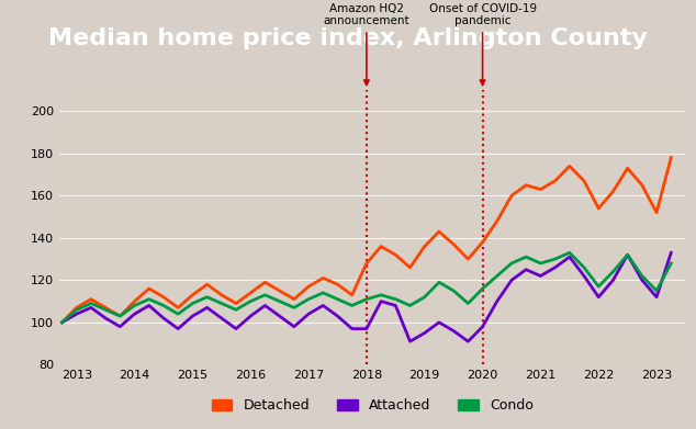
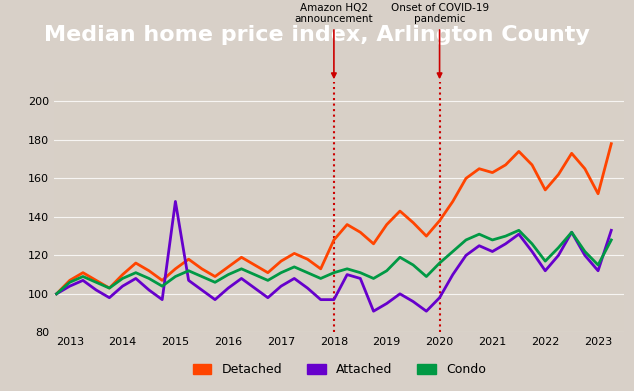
Attached/2015: 103 -> 148
